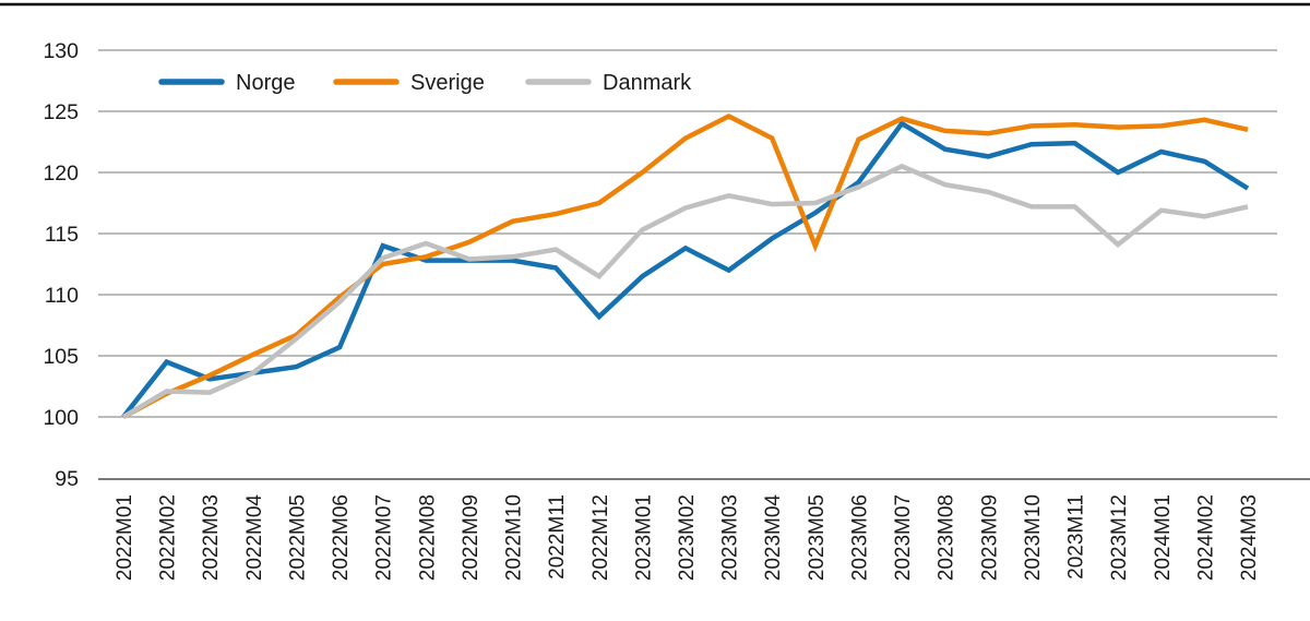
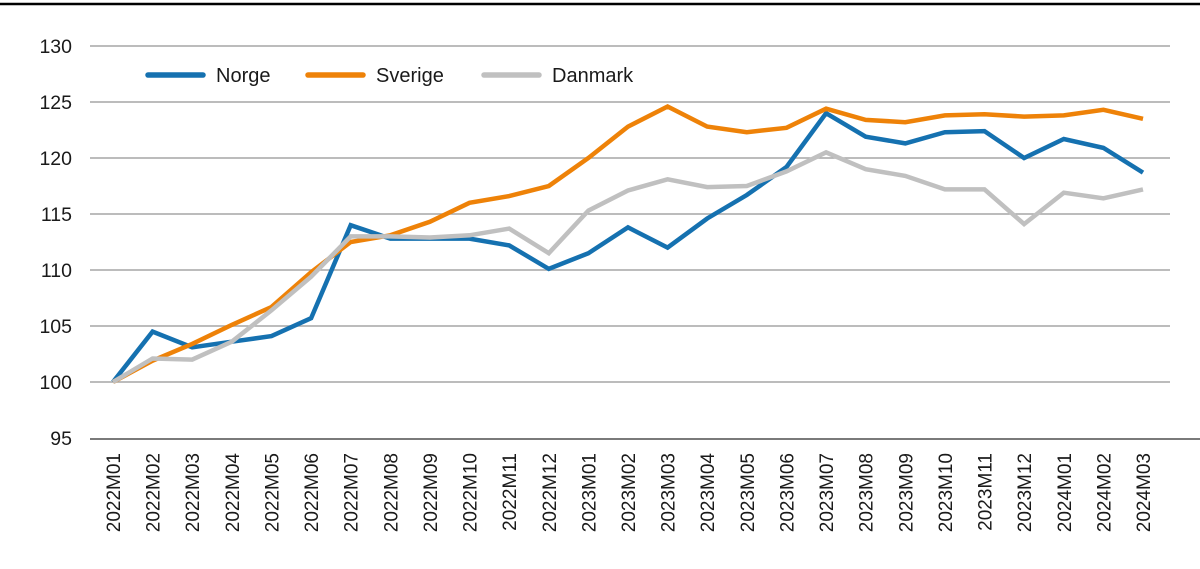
Danmark/2022M08: 114.2 -> 113.0
Norge/2022M12: 108.2 -> 110.1
Sverige/2023M05: 114.0 -> 122.3
